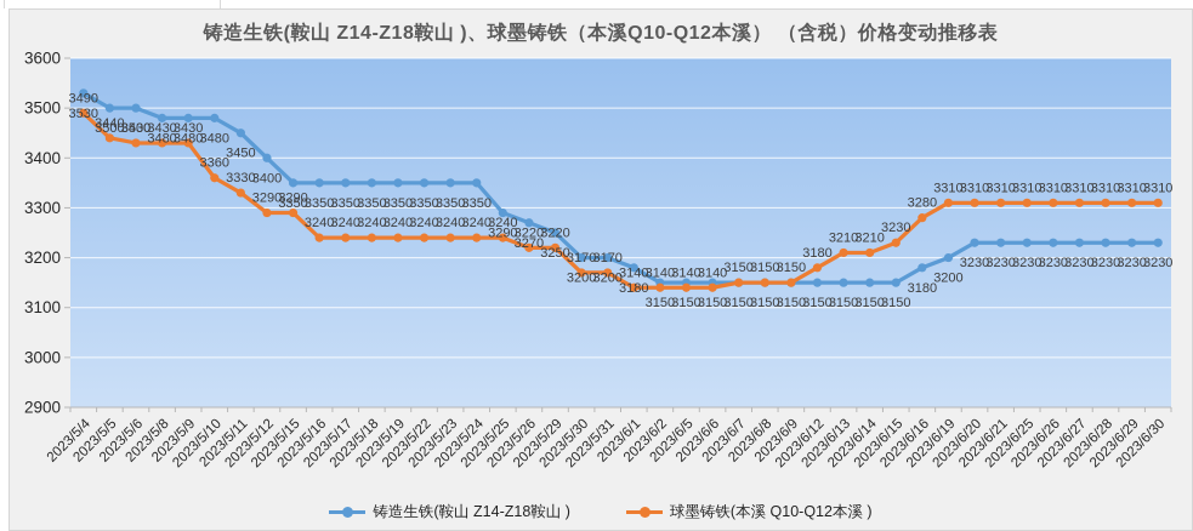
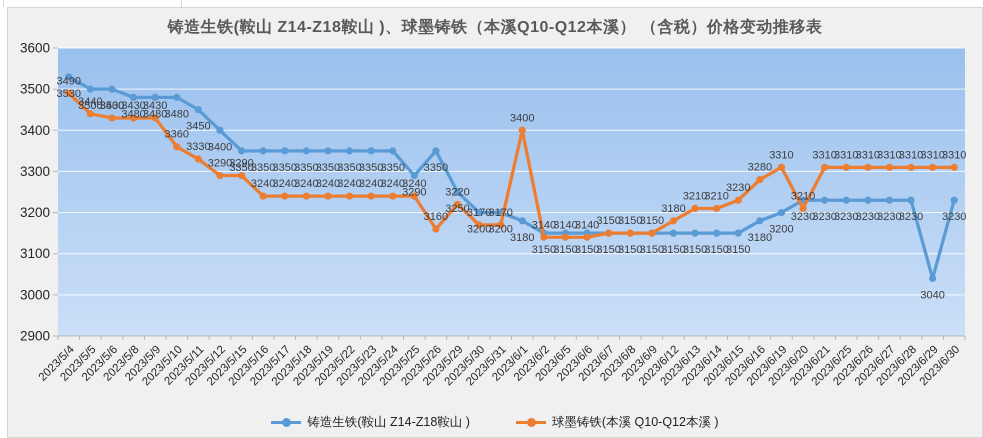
铸造生铁(鞍山 Z14-Z18鞍山 )/2023/5/26: 3270 -> 3350
球墨铸铁(本溪 Q10-Q12本溪 )/2023/5/26: 3220 -> 3160
球墨铸铁(本溪 Q10-Q12本溪 )/2023/6/1: 3140 -> 3400
球墨铸铁(本溪 Q10-Q12本溪 )/2023/6/20: 3310 -> 3210
铸造生铁(鞍山 Z14-Z18鞍山 )/2023/6/29: 3230 -> 3040
